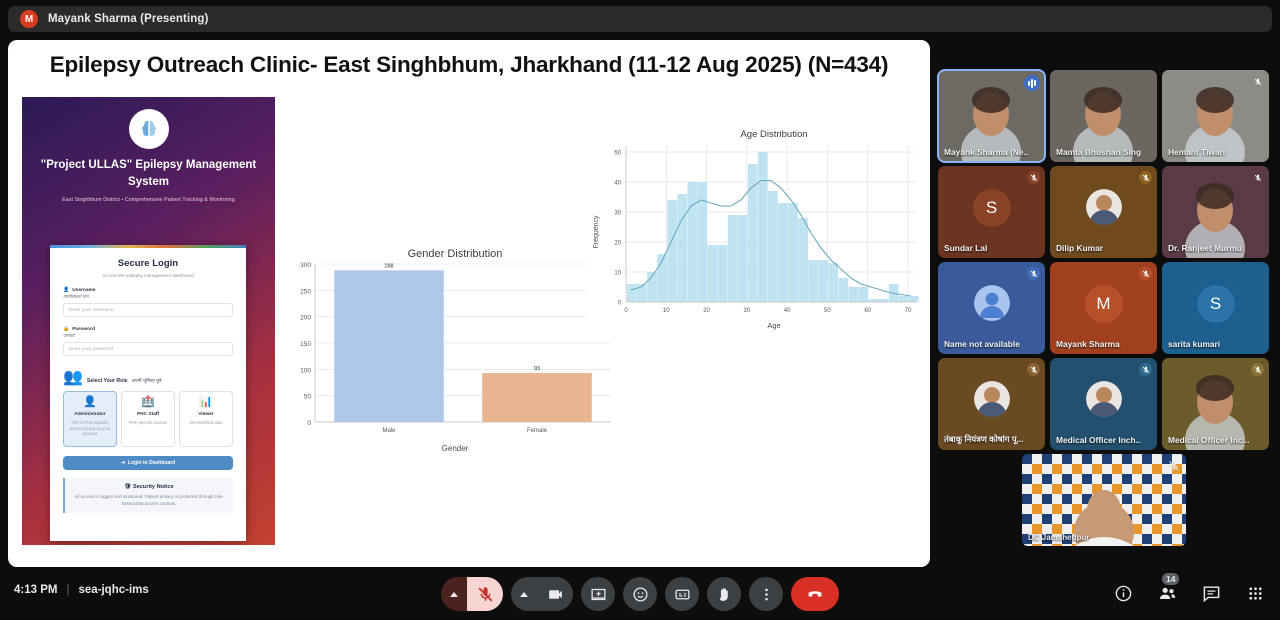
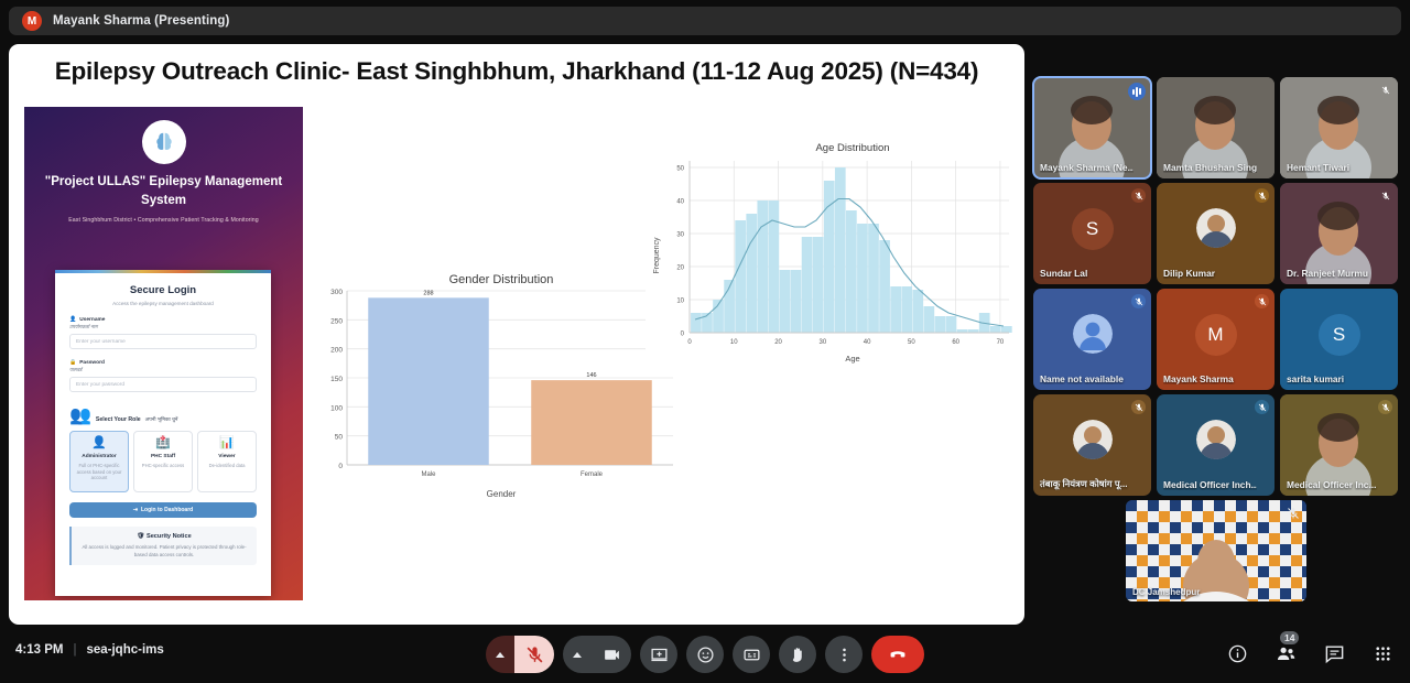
Gender Distribution/Female: 93 -> 146
